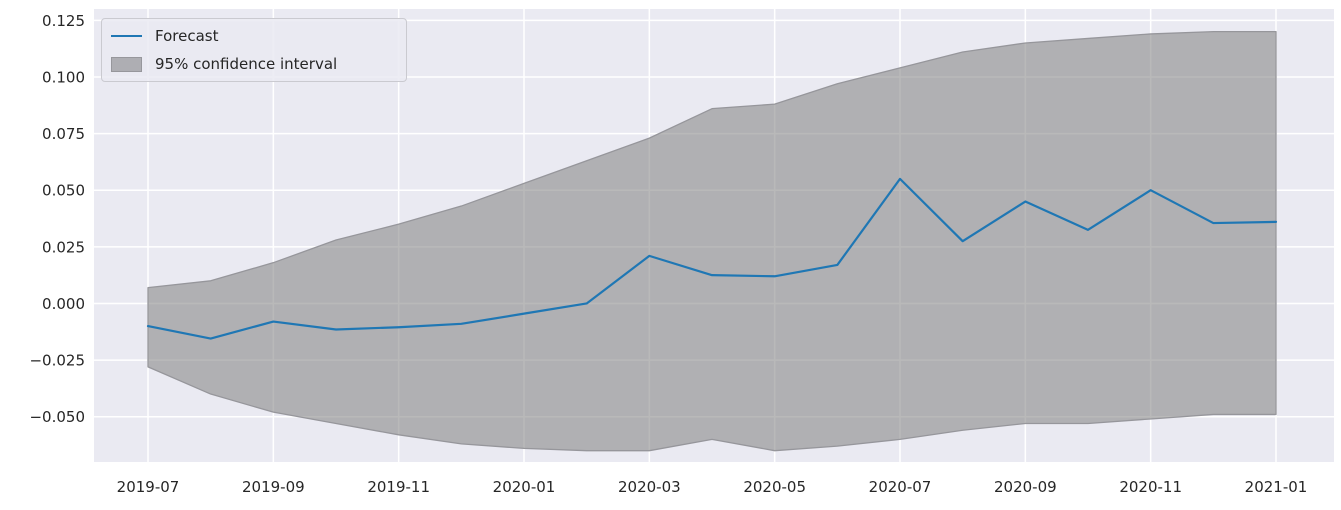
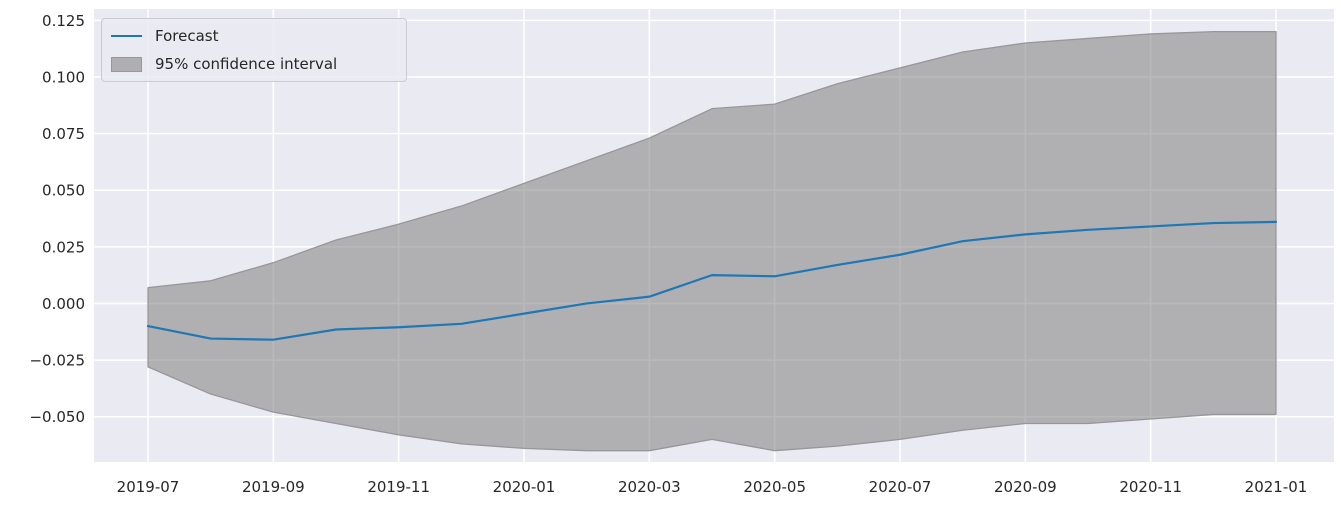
2019-09: -0.008 -> -0.016
2020-03: 0.021 -> 0.003
2020-07: 0.055 -> 0.021
2020-09: 0.045 -> 0.030
2020-11: 0.050 -> 0.034
